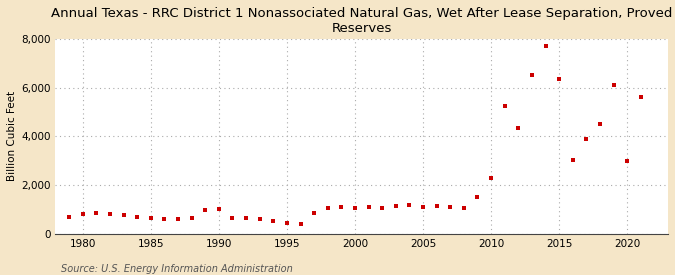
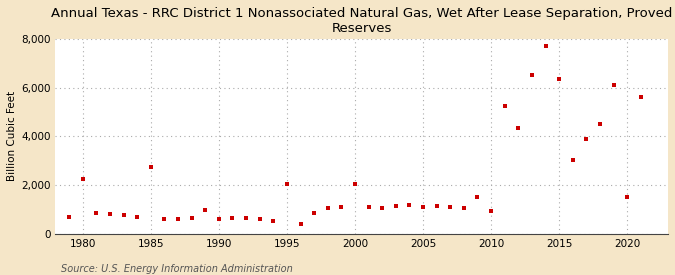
1980: 820 -> 2,250
1985: 650 -> 2,750
1990: 1,020 -> 600
1995: 460 -> 2,050
2000: 1,050 -> 2,050
2010: 2,300 -> 950
2020: 3,000 -> 1,500
